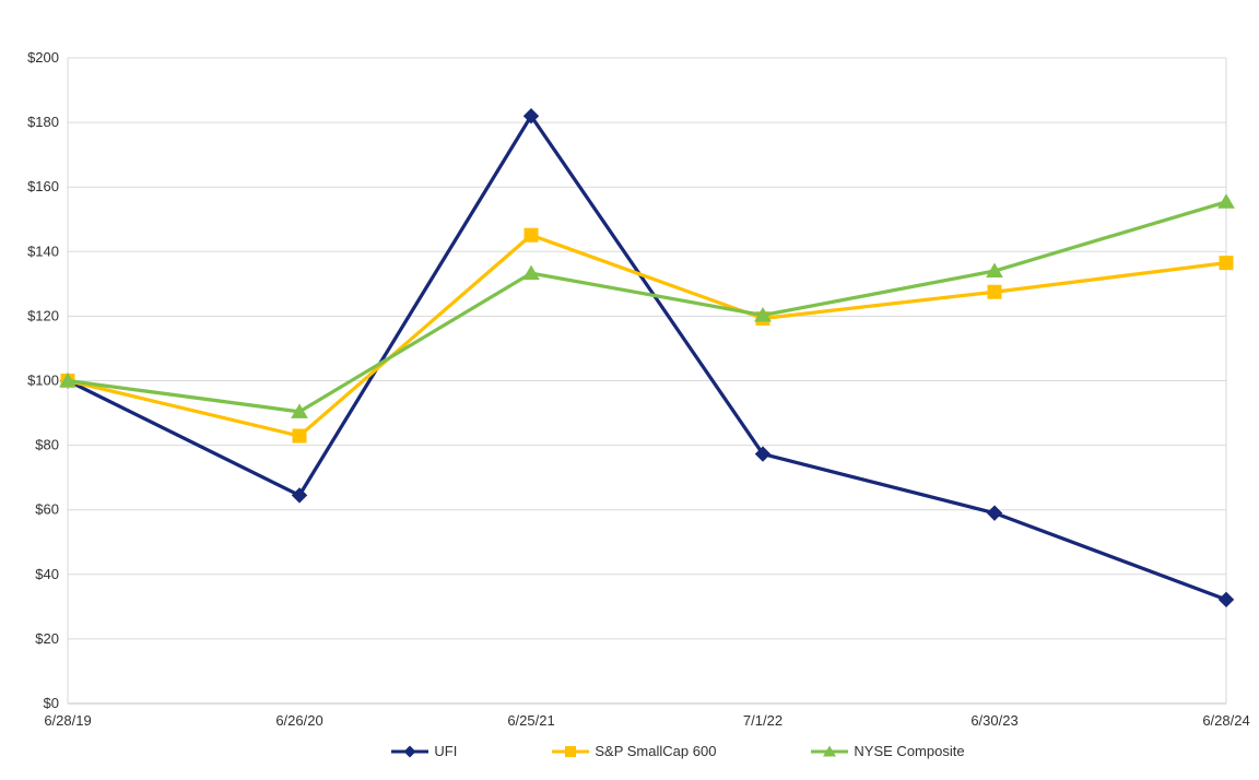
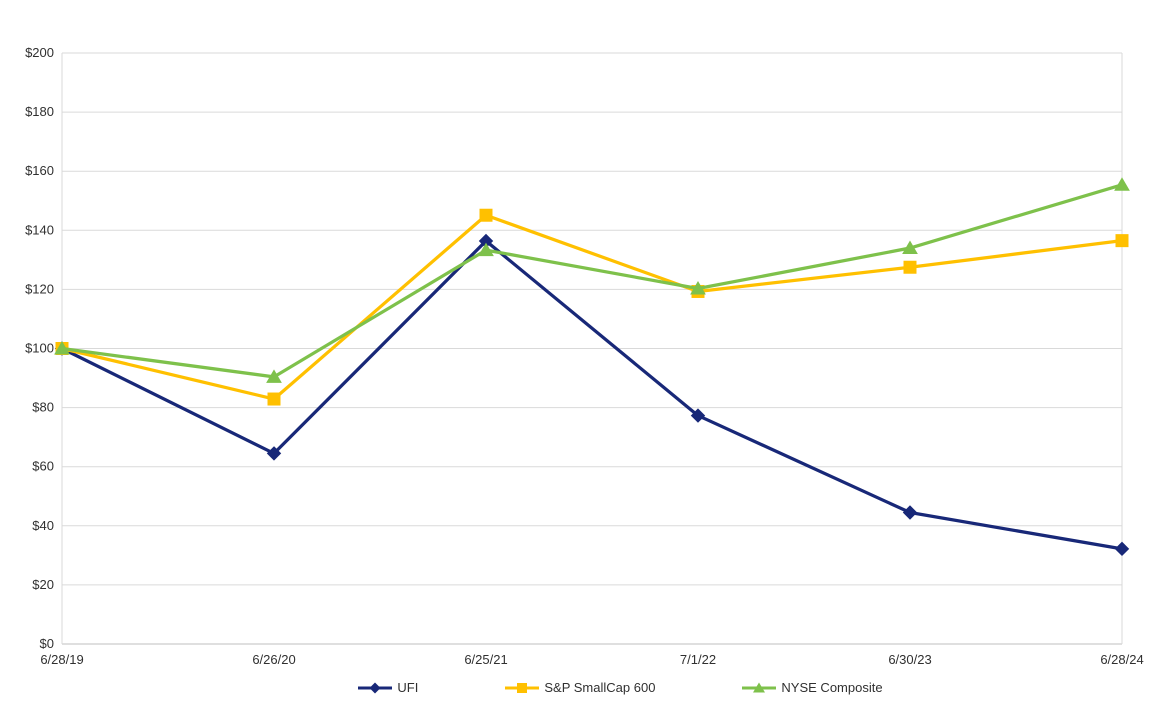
UFI/6/25/21: $182 -> $136
UFI/6/30/23: $59 -> $44
